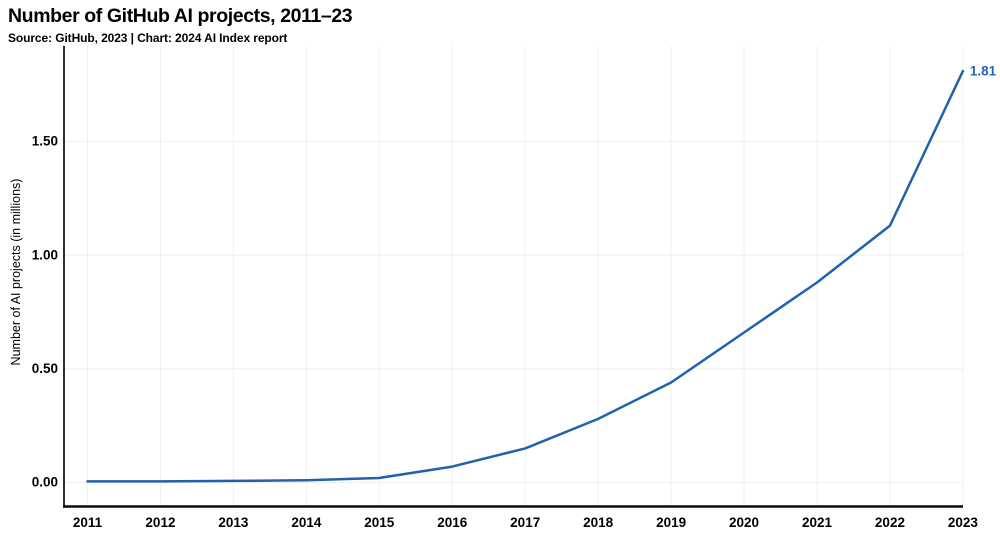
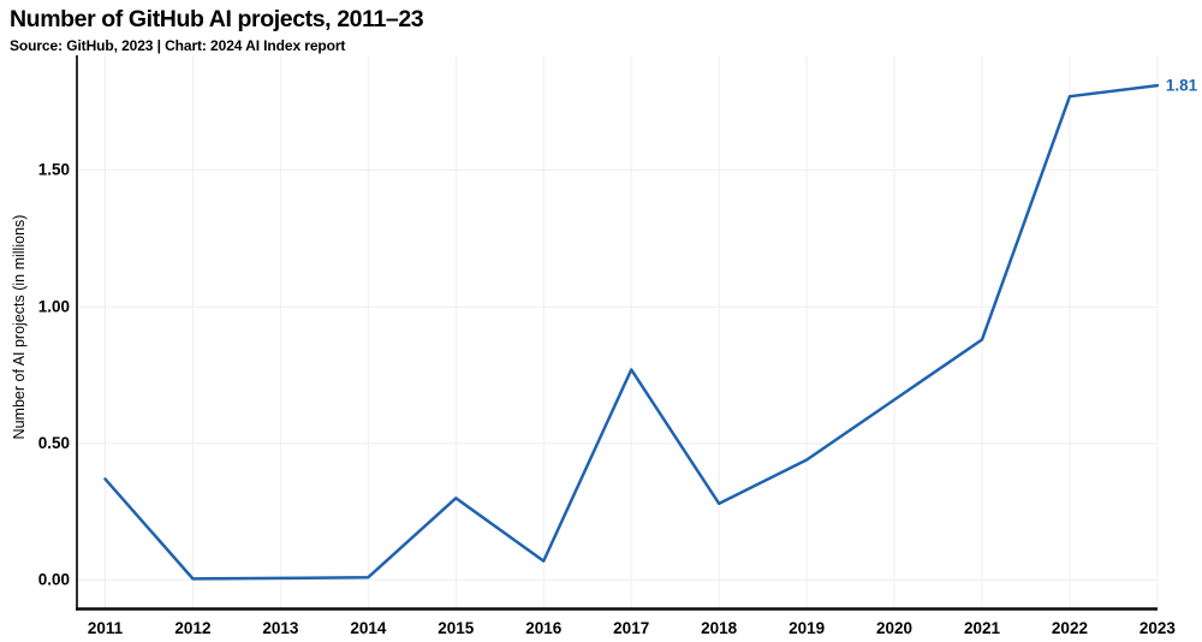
2011: 0.01 -> 0.37
2015: 0.02 -> 0.30
2017: 0.15 -> 0.77
2022: 1.13 -> 1.77
